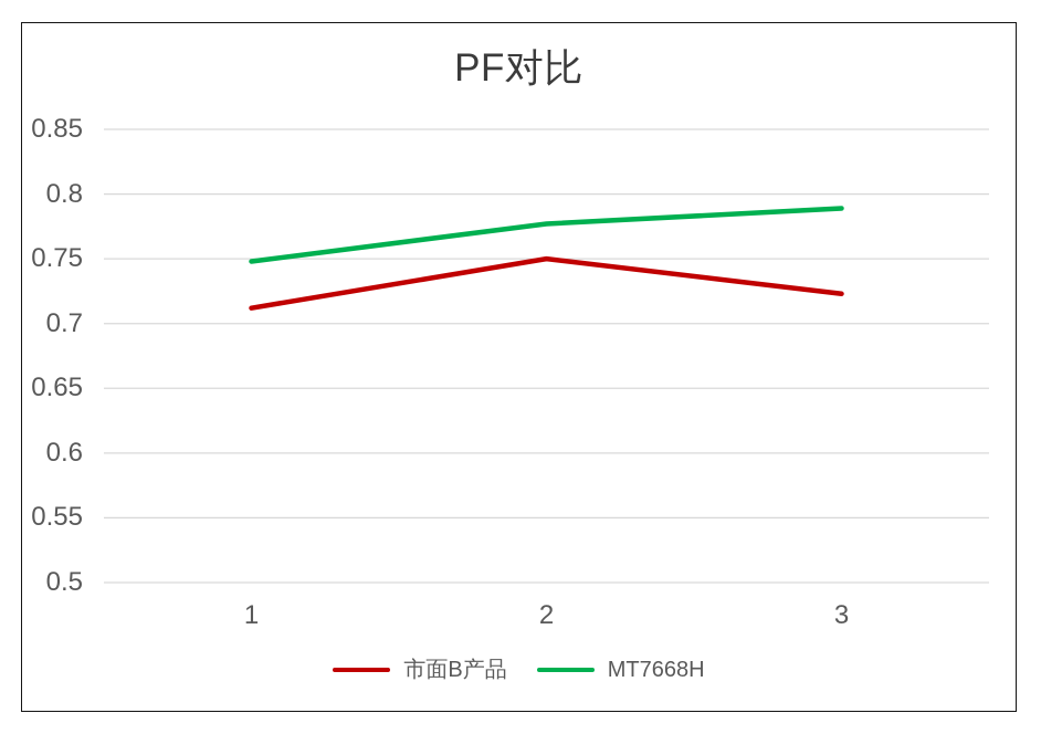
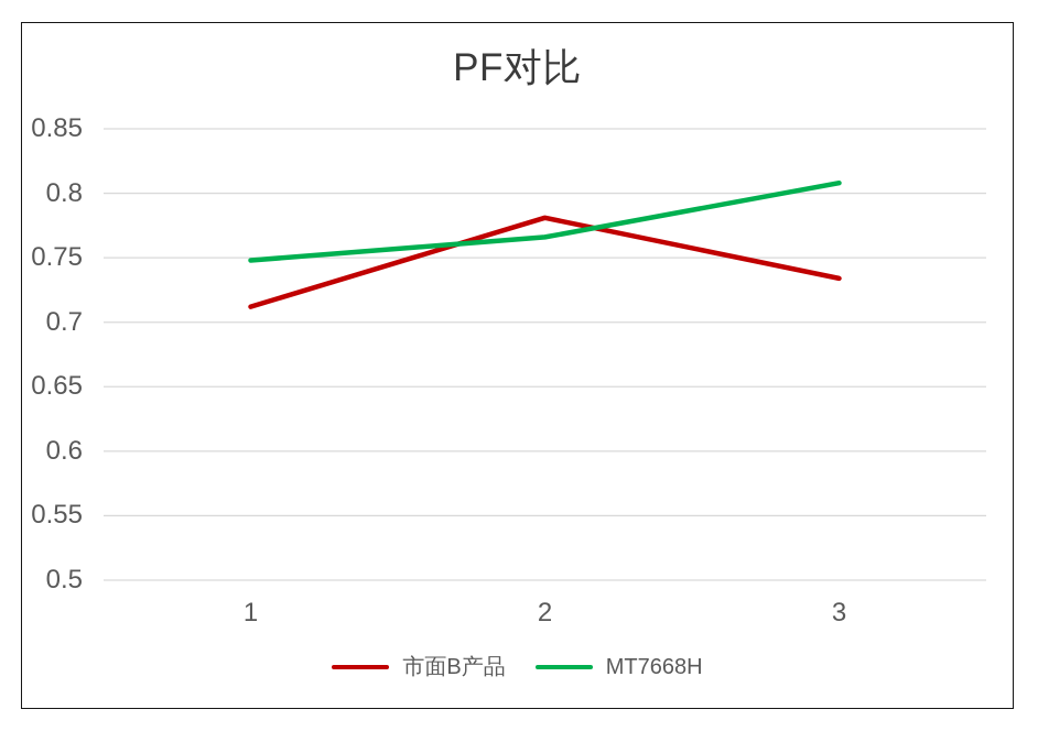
市面B产品/2: 0.750 -> 0.781
MT7668H/2: 0.777 -> 0.766
市面B产品/3: 0.723 -> 0.734
MT7668H/3: 0.789 -> 0.808
